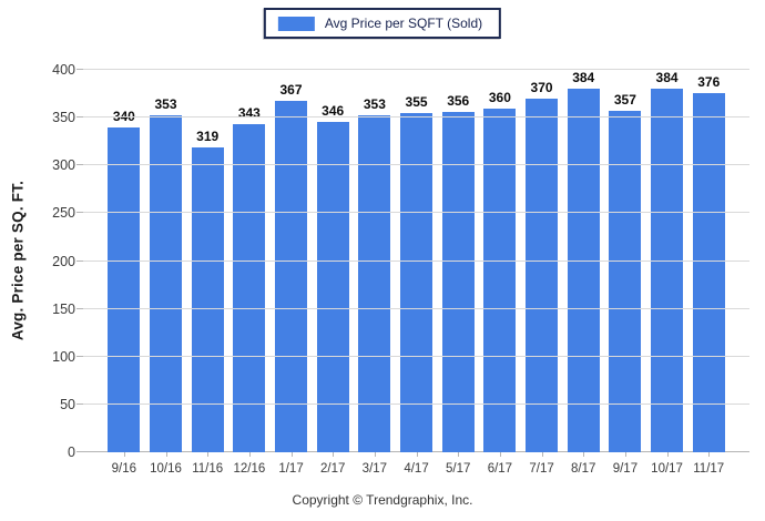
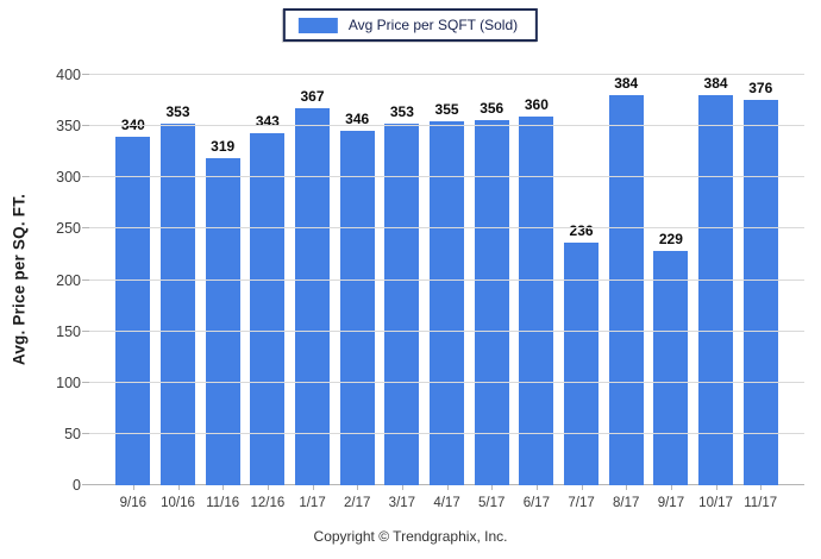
7/17: 370 -> 236
9/17: 357 -> 229
